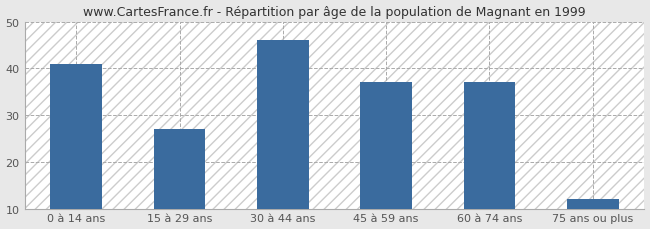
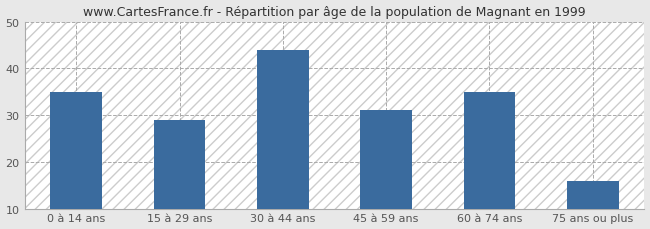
0 à 14 ans: 41 -> 35
15 à 29 ans: 27 -> 29
30 à 44 ans: 46 -> 44
45 à 59 ans: 37 -> 31
60 à 74 ans: 37 -> 35
75 ans ou plus: 12 -> 16
